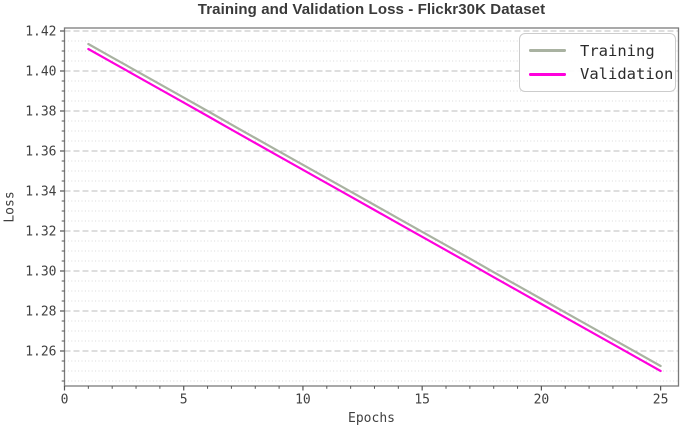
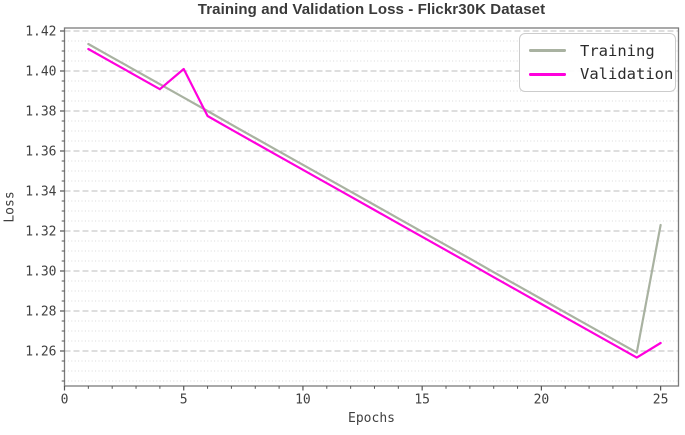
Validation/5: 1.384 -> 1.401
Training/25: 1.252 -> 1.323
Validation/25: 1.250 -> 1.264
